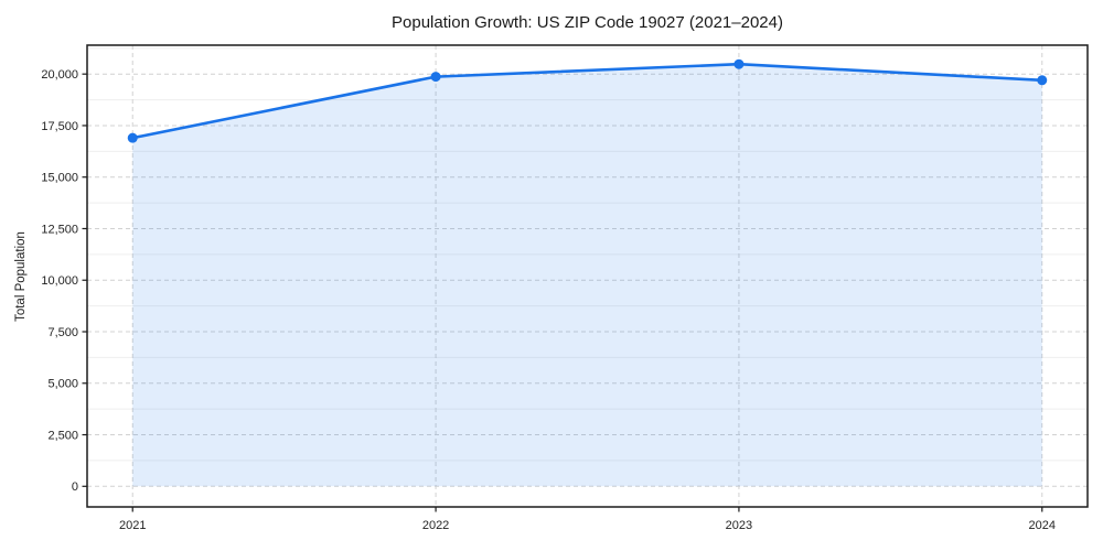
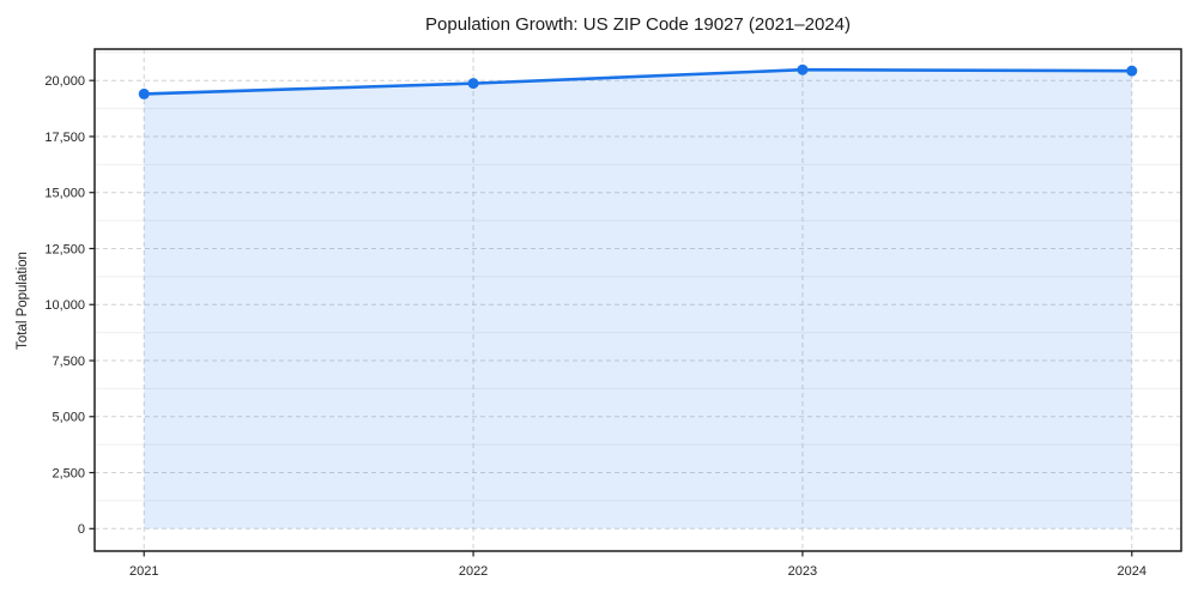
2021: 16900 -> 19400
2024: 19700 -> 20400
